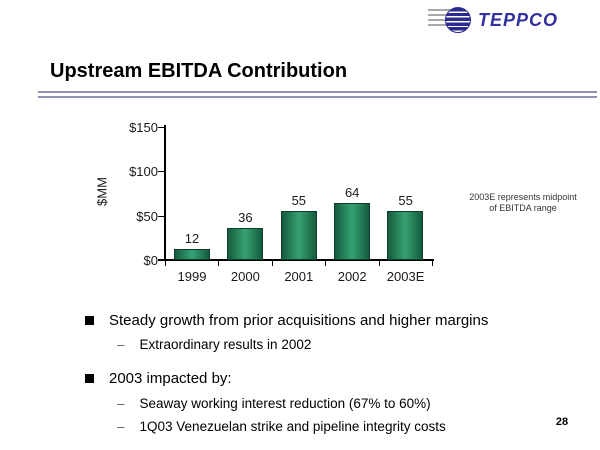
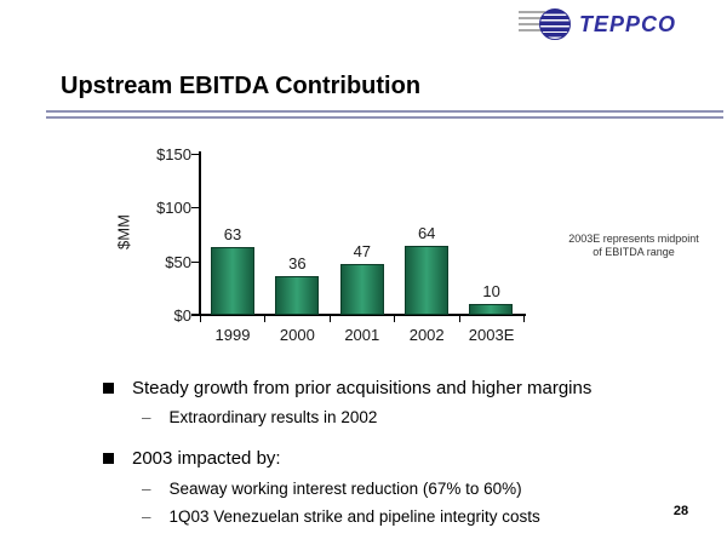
1999: 12 -> 63
2001: 55 -> 47
2003E: 55 -> 10
